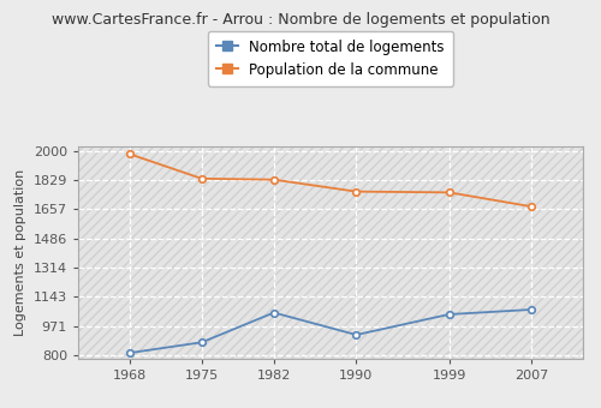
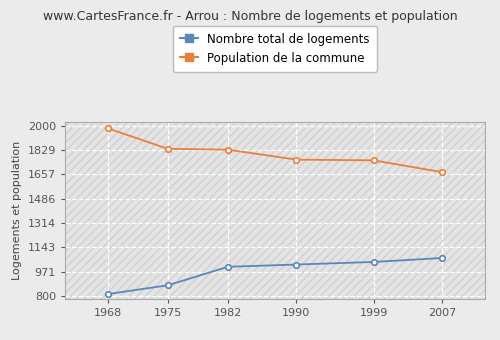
Nombre total de logements/1982: 1050 -> 1010
Nombre total de logements/1990: 920 -> 1020
